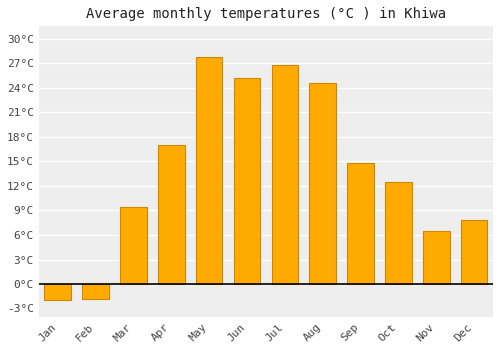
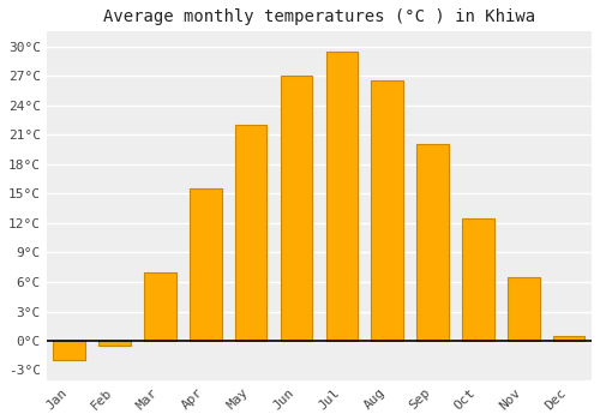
Feb: -1.8°C -> -0.5°C
Mar: 9.4°C -> 7.0°C
Apr: 17.0°C -> 15.5°C
May: 27.8°C -> 22.0°C
Jun: 25.2°C -> 27.0°C
Jul: 26.8°C -> 29.5°C
Aug: 24.6°C -> 26.5°C
Sep: 14.8°C -> 20.0°C
Dec: 7.8°C -> 0.5°C
